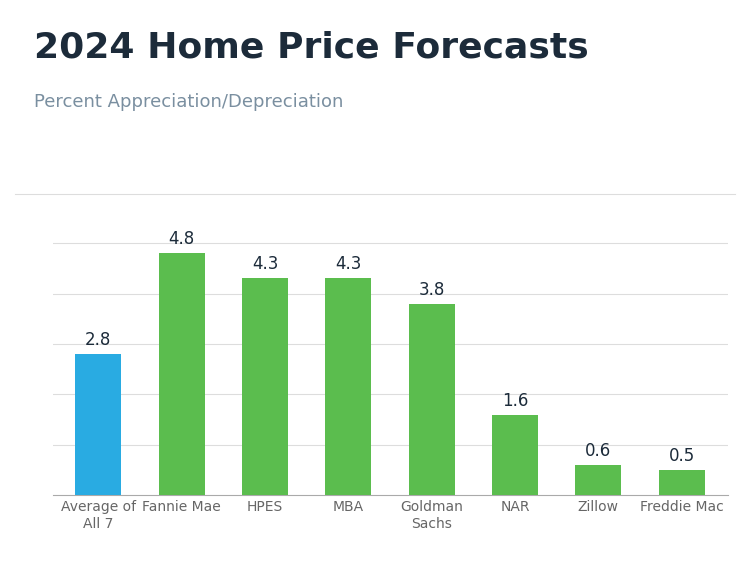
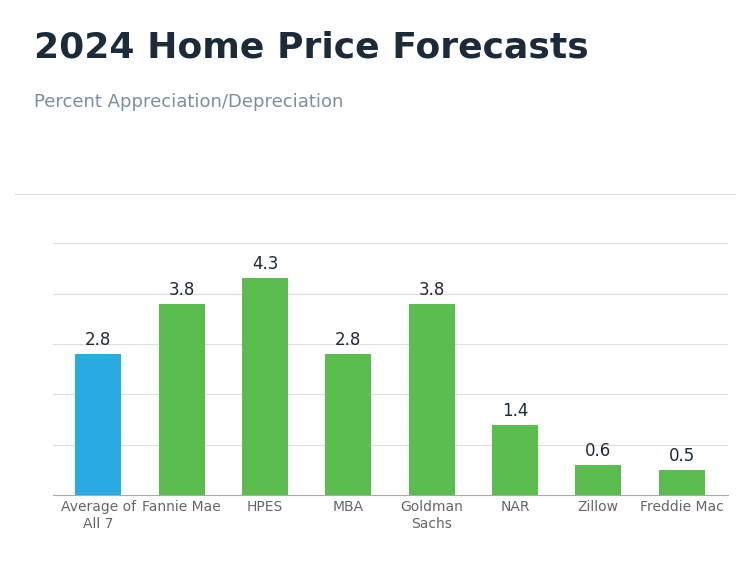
Fannie Mae: 4.8 -> 3.8
MBA: 4.3 -> 2.8
NAR: 1.6 -> 1.4
